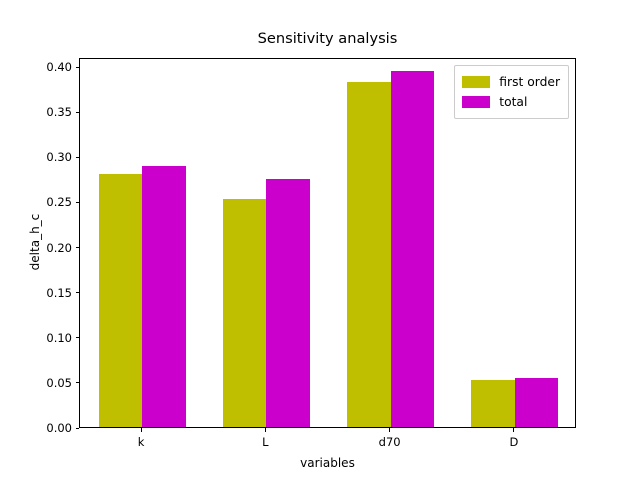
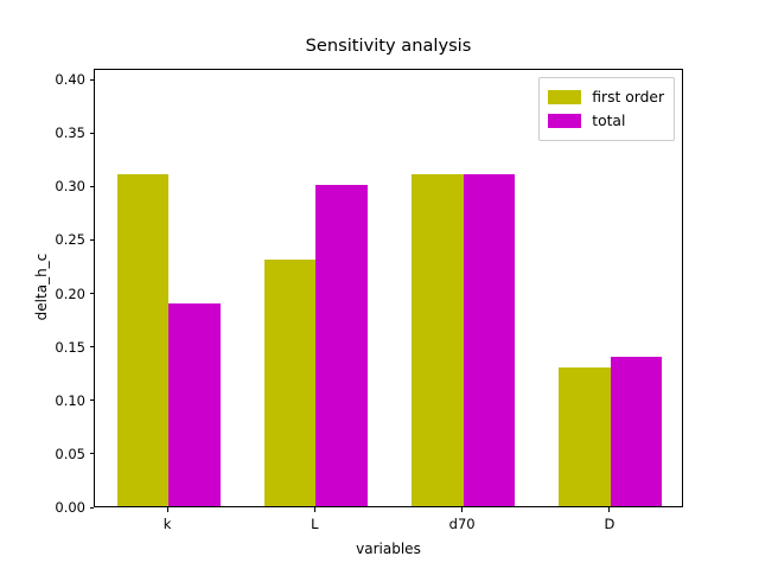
first order/k: 0.28 -> 0.31
total/k: 0.29 -> 0.19
first order/L: 0.25 -> 0.23
total/L: 0.28 -> 0.30
first order/d70: 0.38 -> 0.31
total/d70: 0.40 -> 0.31
first order/D: 0.05 -> 0.13
total/D: 0.05 -> 0.14
